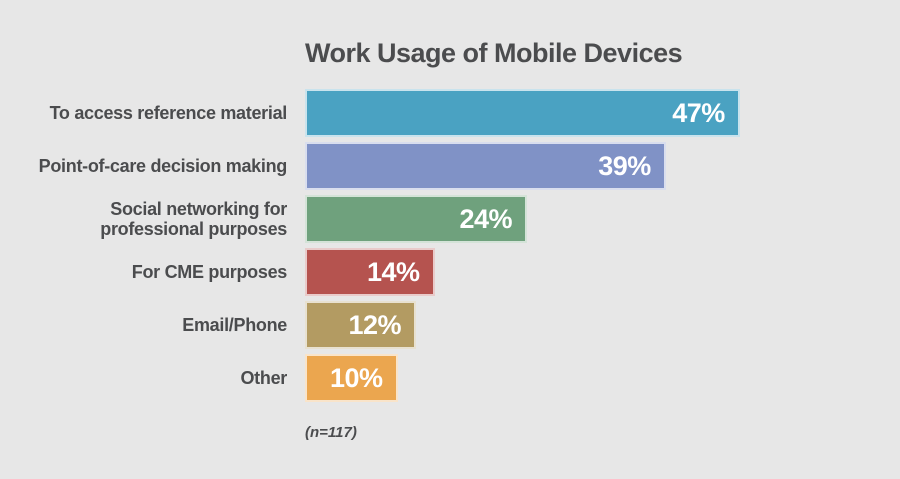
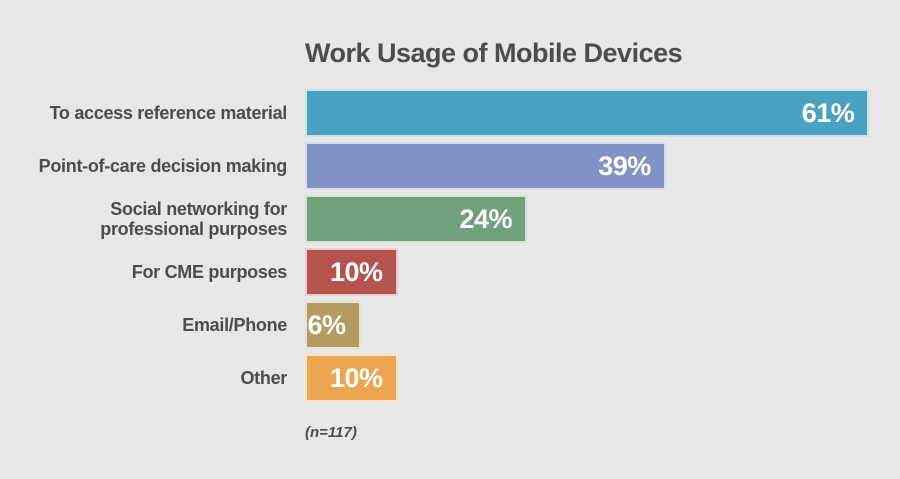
To access reference material: 47% -> 61%
For CME purposes: 14% -> 10%
Email/Phone: 12% -> 6%
